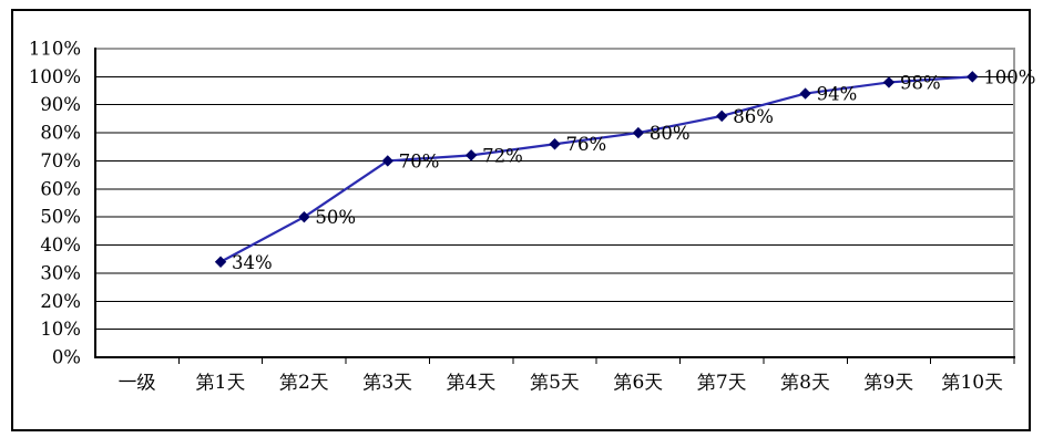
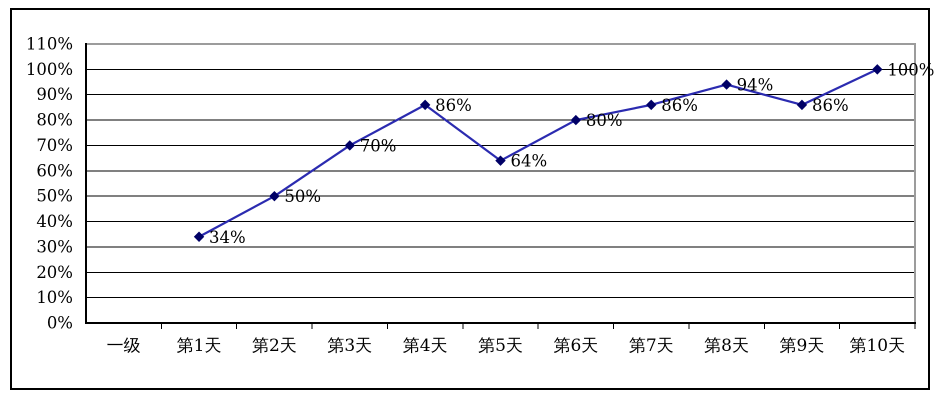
第4天: 72% -> 86%
第5天: 76% -> 64%
第9天: 98% -> 86%
